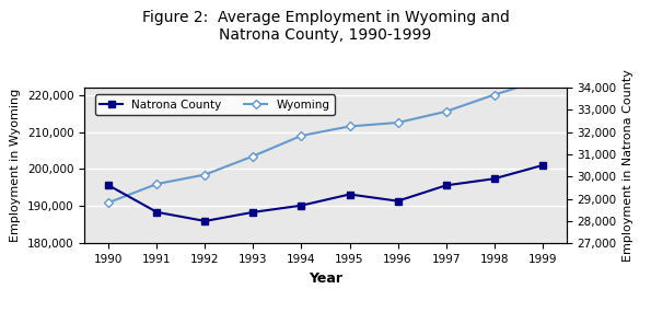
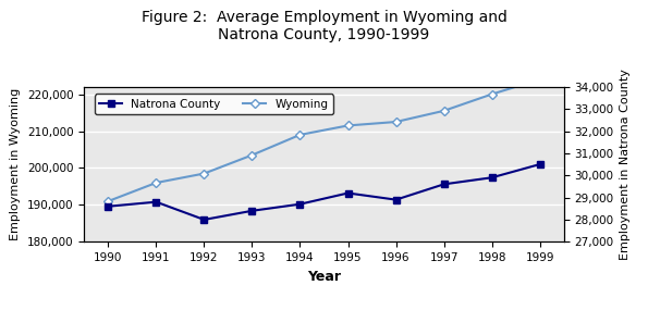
Natrona County/1990: 29,600 -> 28,600
Natrona County/1991: 28,400 -> 28,800
